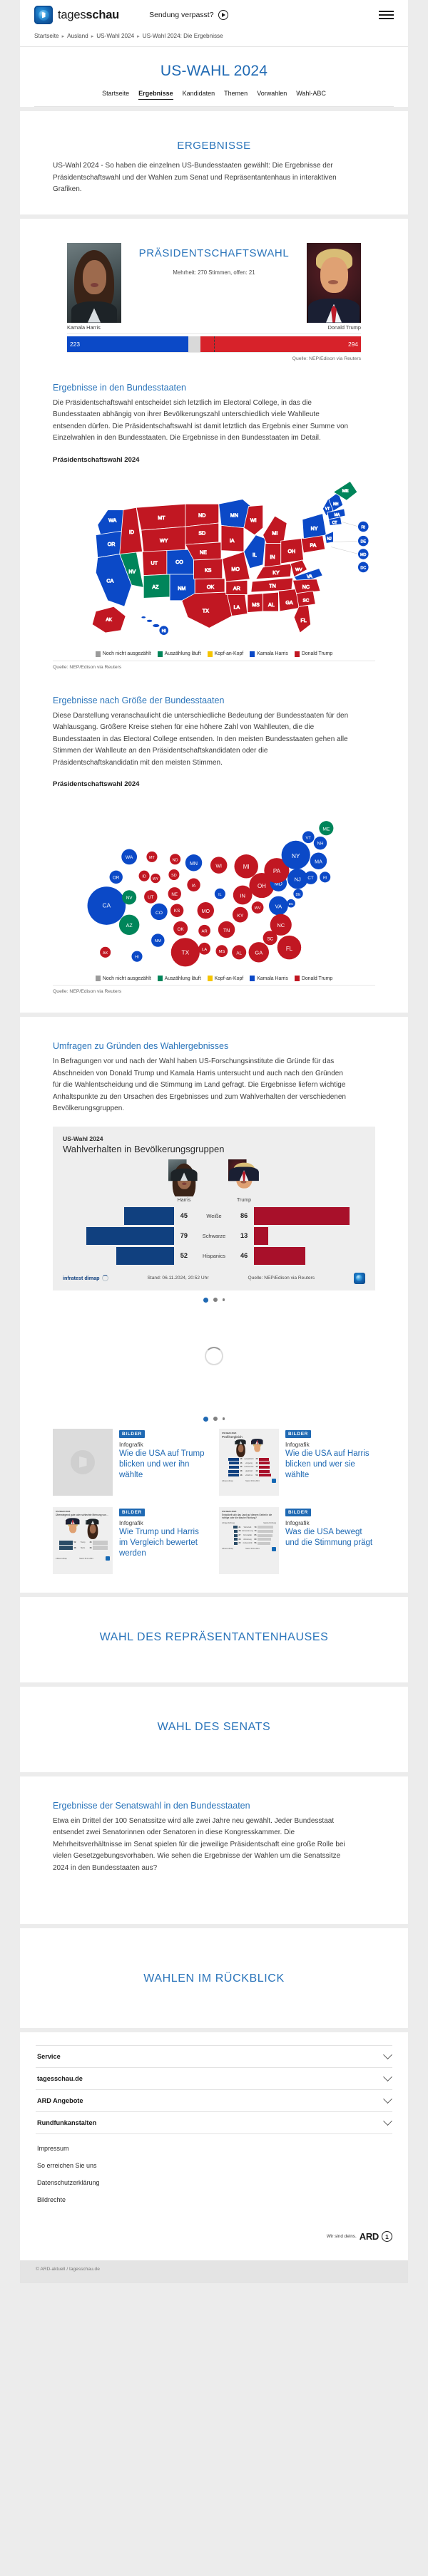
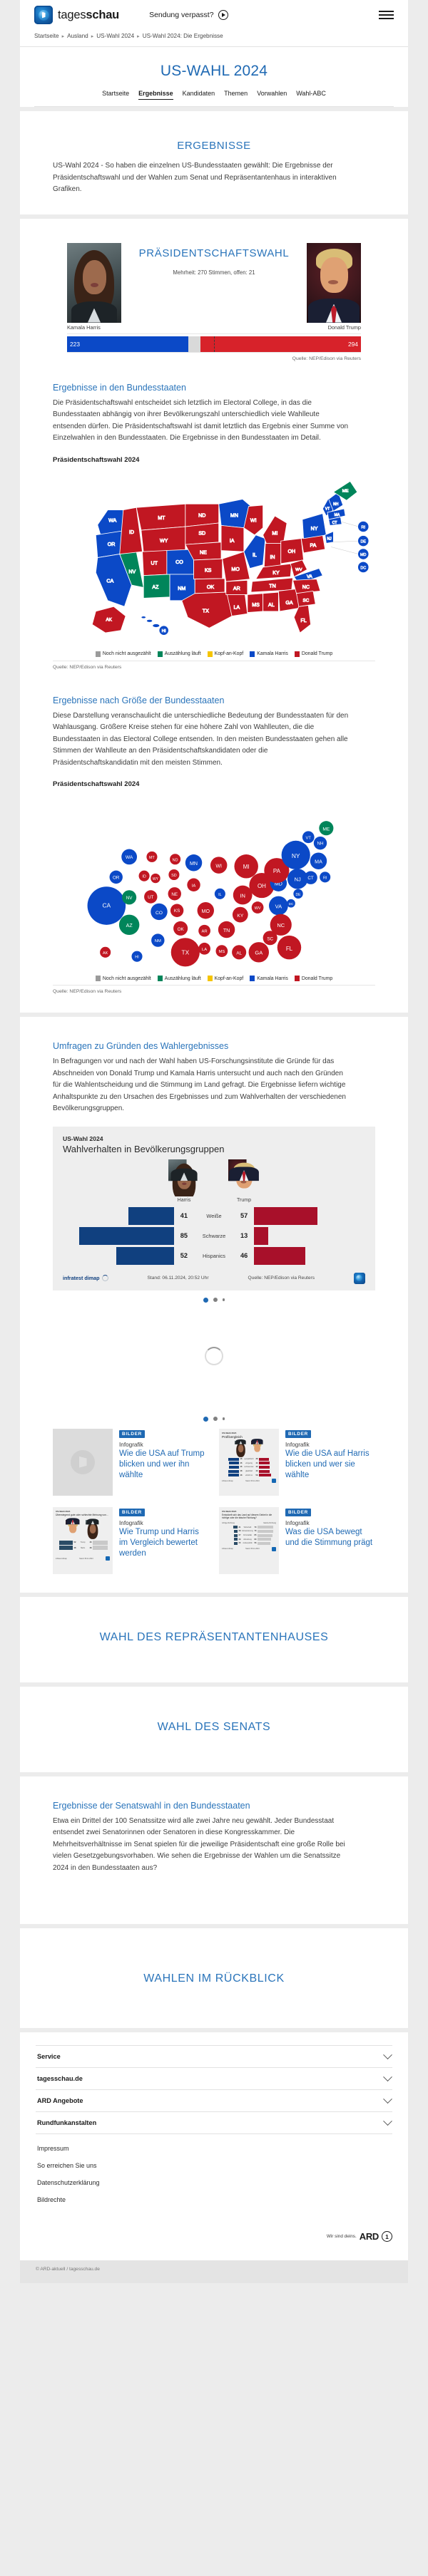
Harris/Weiße: 45 -> 41
Trump/Weiße: 86 -> 57
Harris/Schwarze: 79 -> 85
